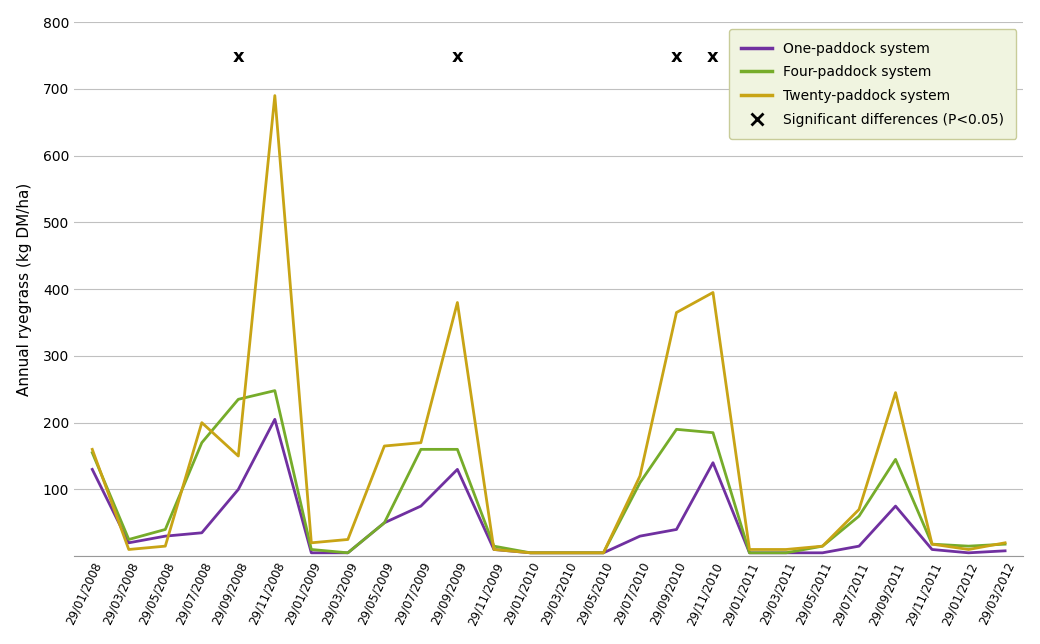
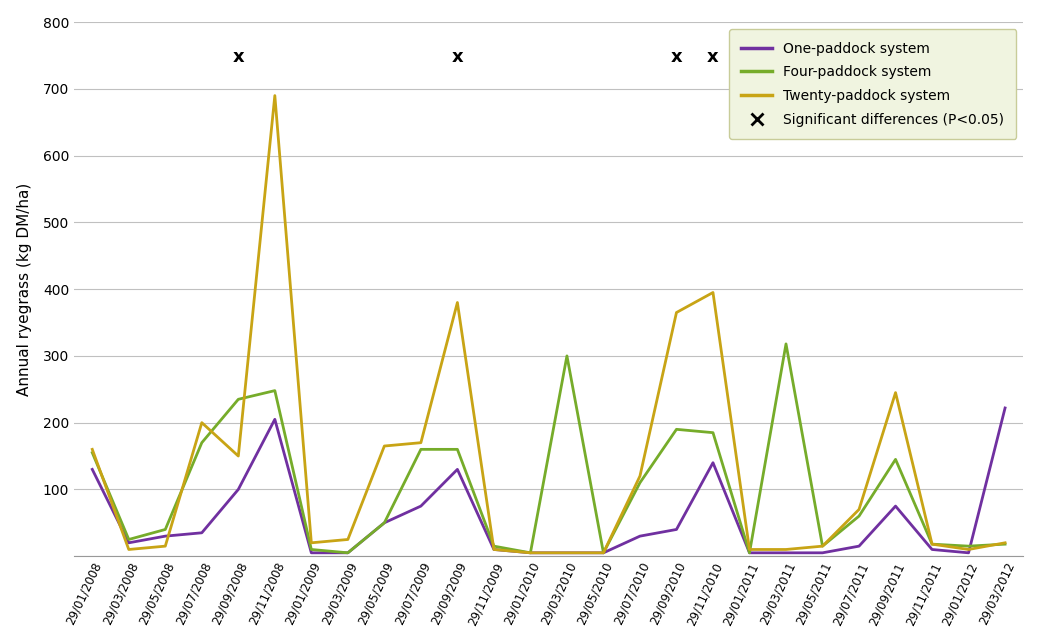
Four-paddock system/29/03/2010: 5 -> 300
Four-paddock system/29/03/2011: 5 -> 318
One-paddock system/29/03/2012: 8 -> 222
